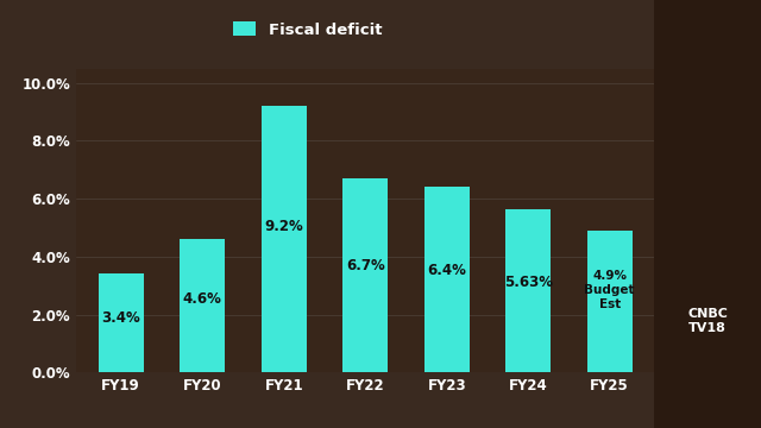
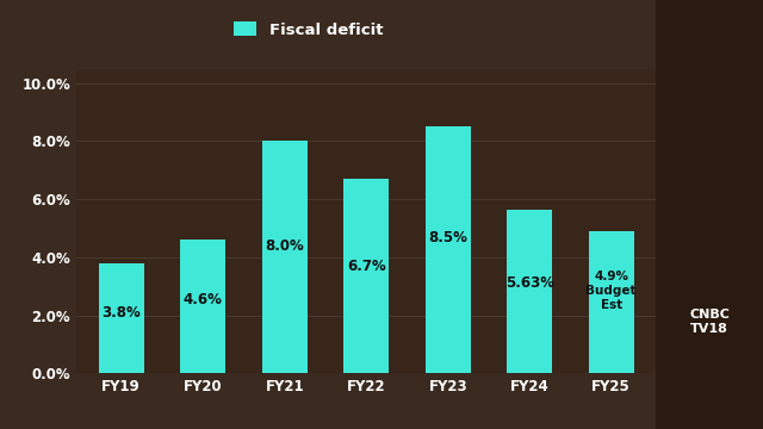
FY19: 3.4% -> 3.8%
FY21: 9.2% -> 8.0%
FY23: 6.4% -> 8.5%
